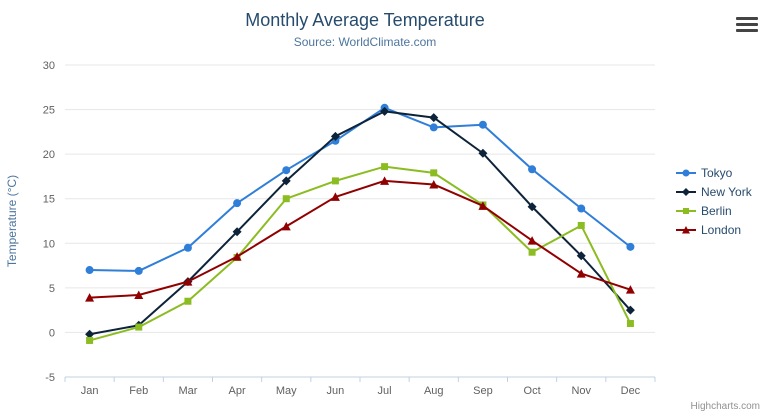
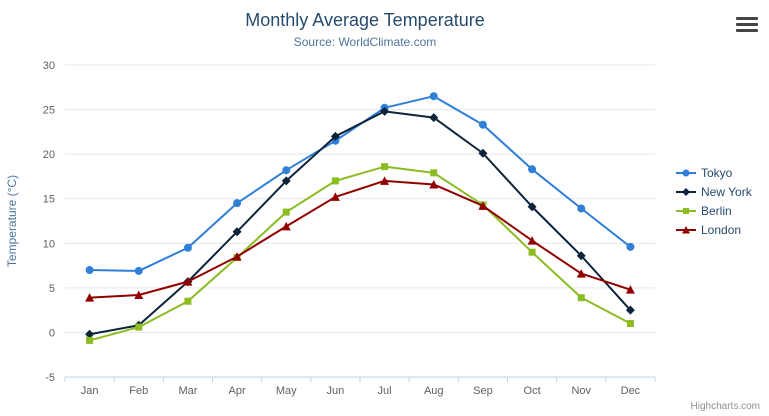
Berlin/May: 15 -> 14
Tokyo/Aug: 23 -> 26
Berlin/Nov: 12 -> 4
